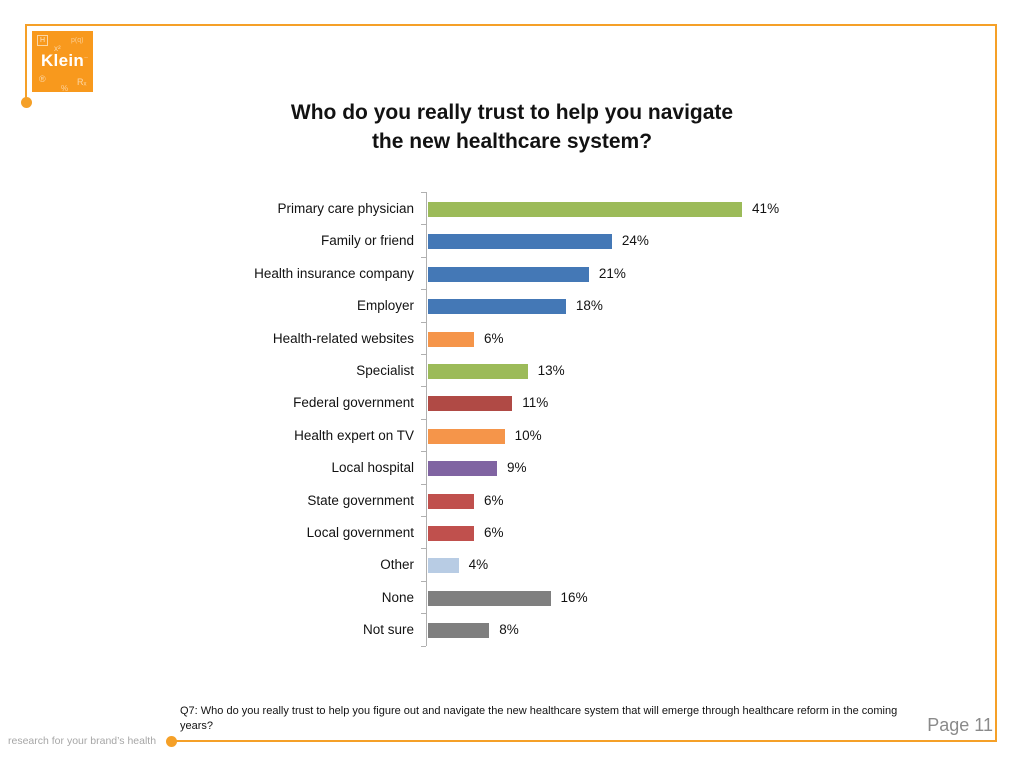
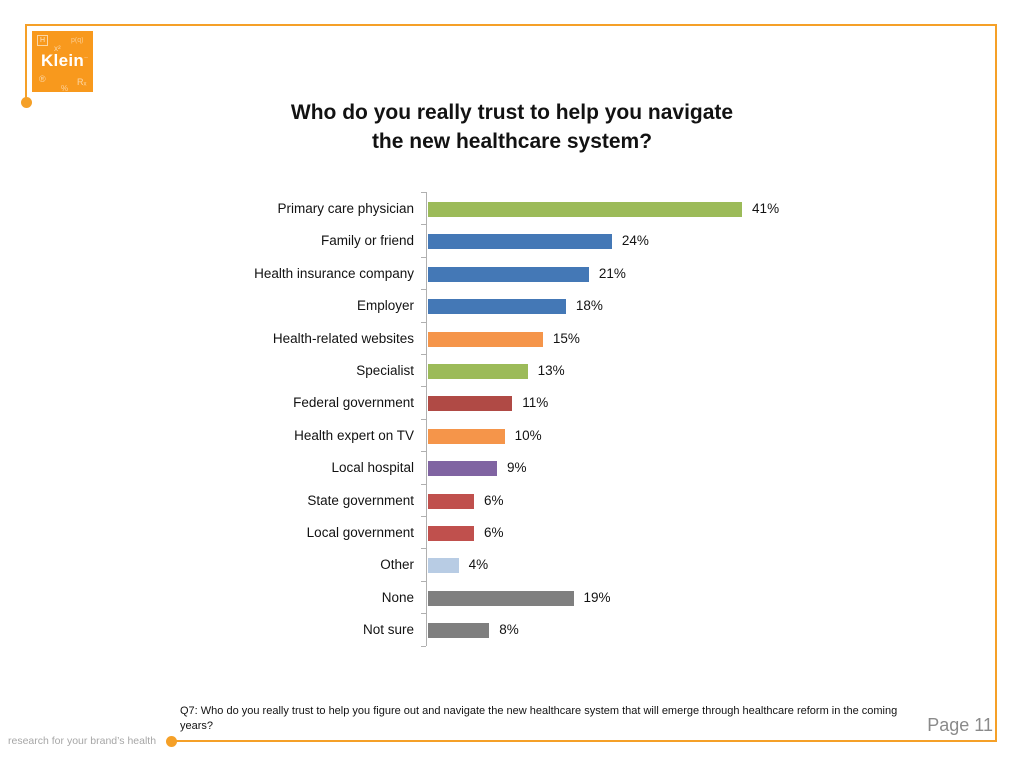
Health-related websites: 6% -> 15%
None: 16% -> 19%
